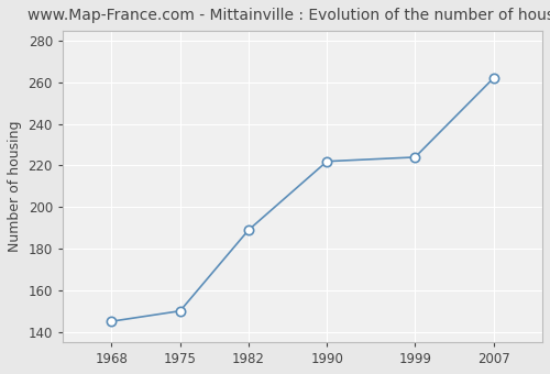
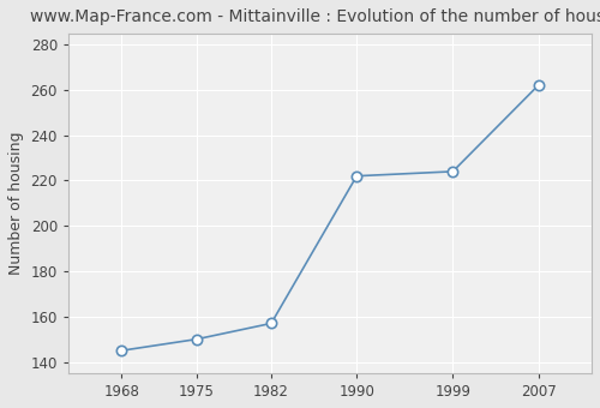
1982: 189 -> 157
